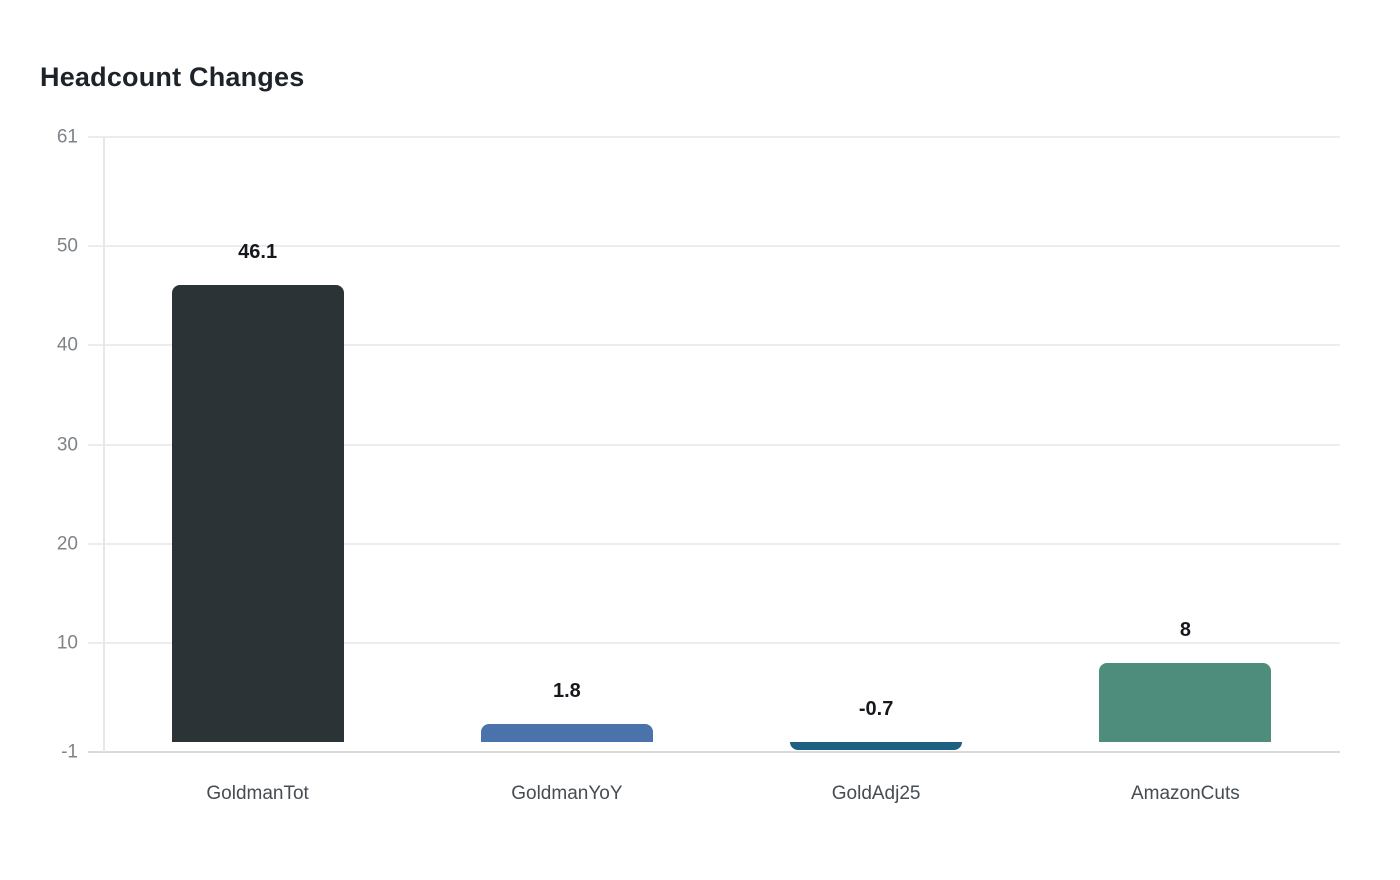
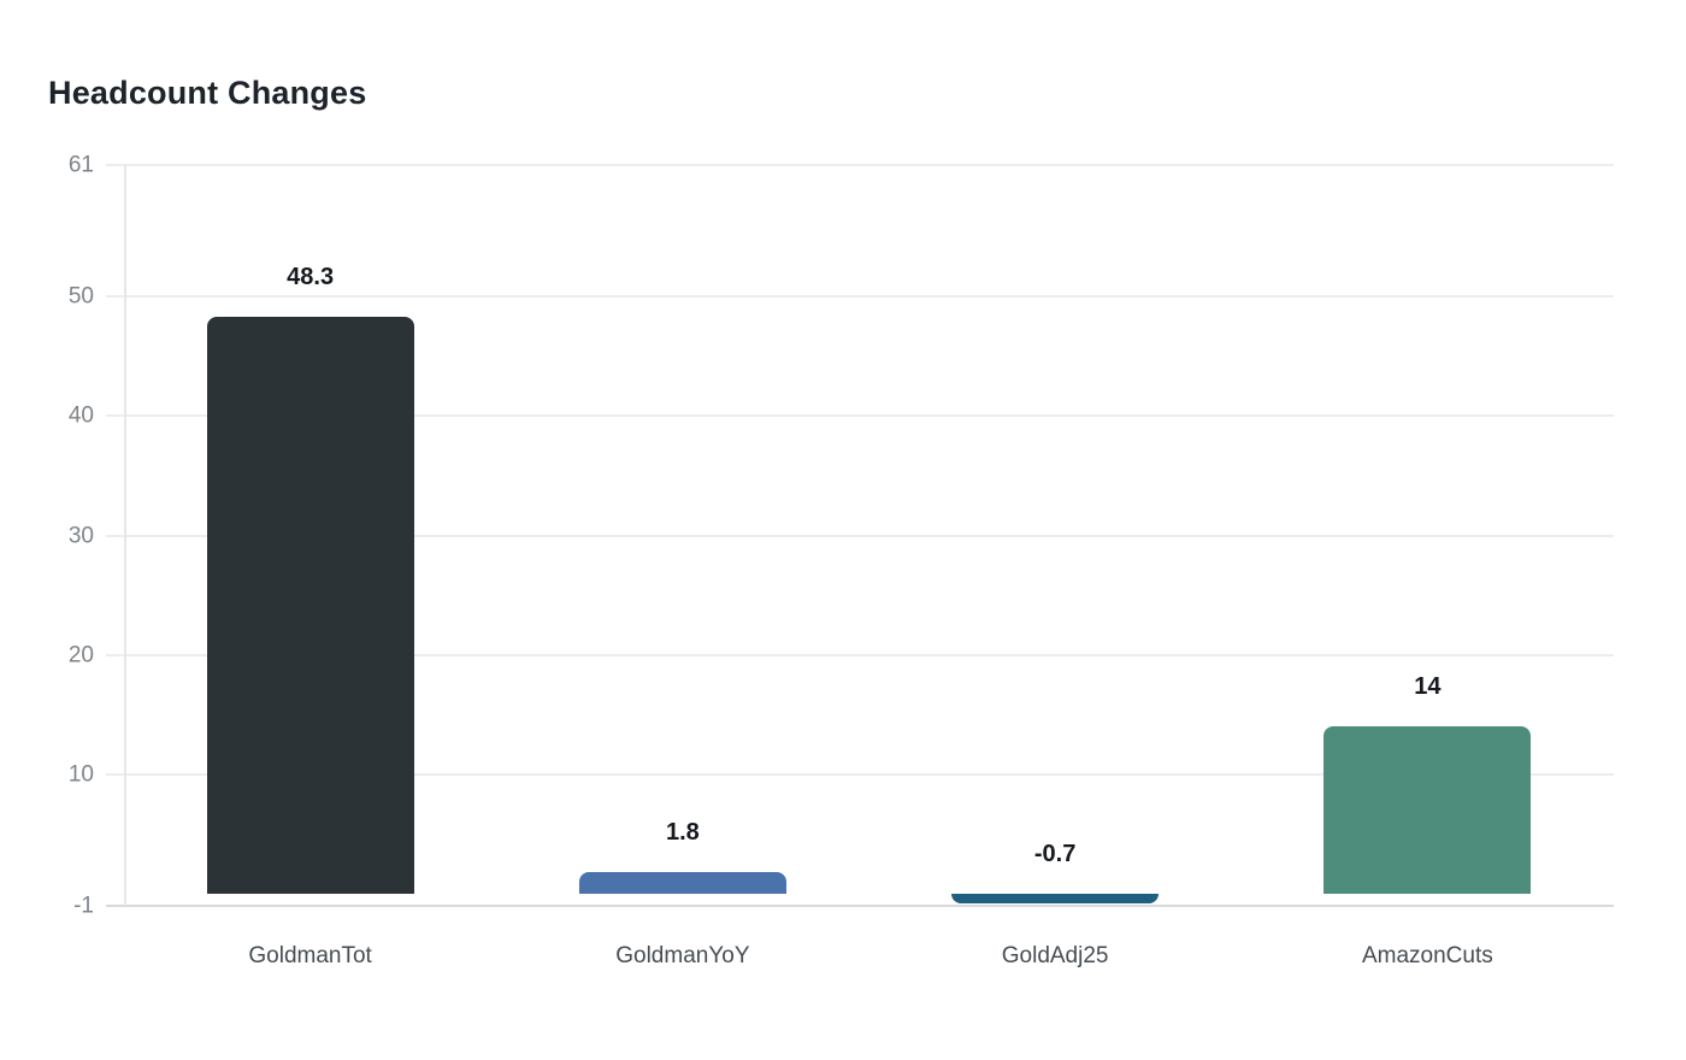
GoldmanTot: 46.1 -> 48.3
AmazonCuts: 8 -> 14
